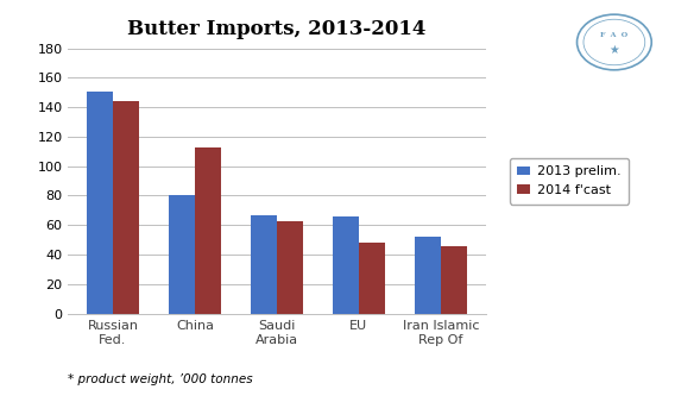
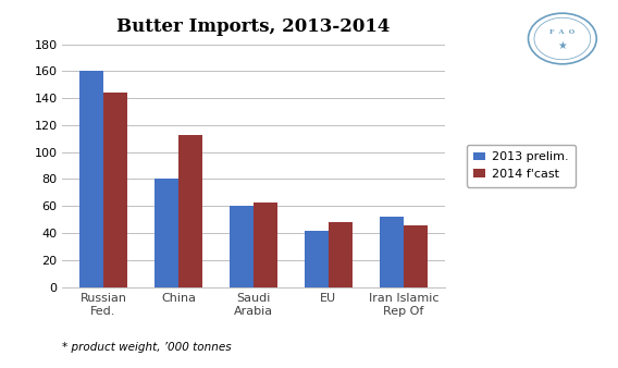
2013 prelim./Russian Fed.: 151 -> 160
2013 prelim./Saudi Arabia: 67 -> 60
2013 prelim./EU: 66 -> 42
